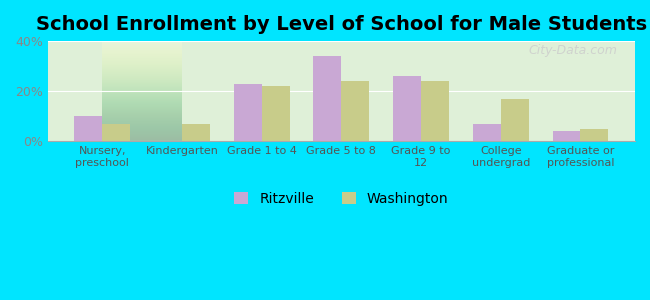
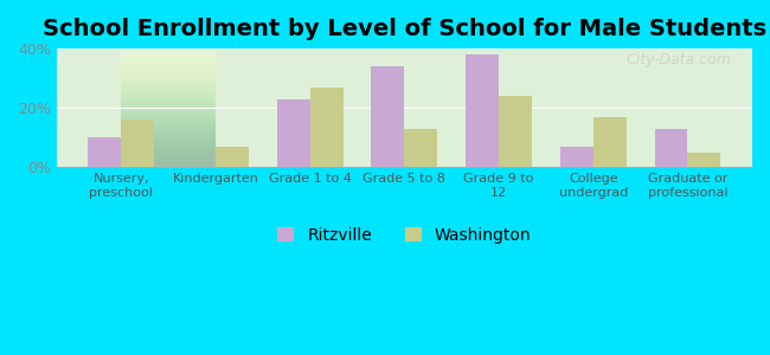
Washington/Nursery, preschool: 7% -> 16%
Washington/Grade 1 to 4: 22% -> 27%
Washington/Grade 5 to 8: 24% -> 13%
Ritzville/Grade 9 to 12: 26% -> 38%
Ritzville/Graduate or professional: 4% -> 13%
